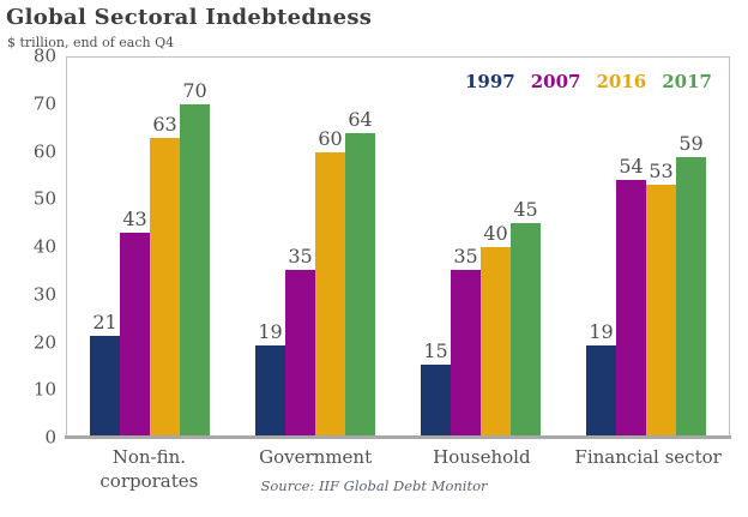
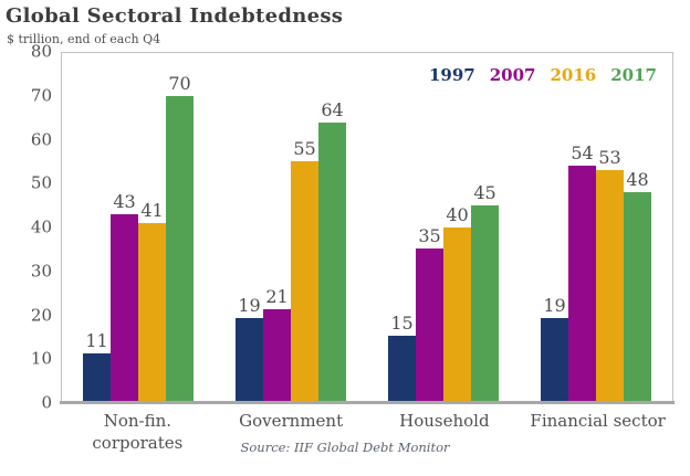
1997/Non-fin. corporates: 21 -> 11
2016/Non-fin. corporates: 63 -> 41
2007/Government: 35 -> 21
2016/Government: 60 -> 55
2017/Financial sector: 59 -> 48
